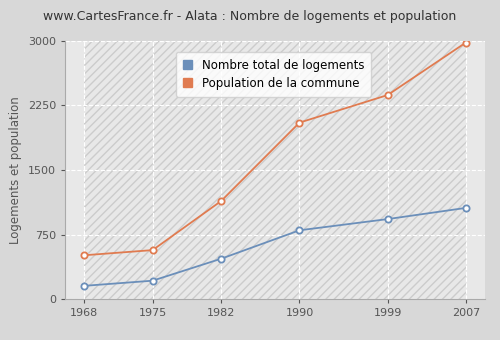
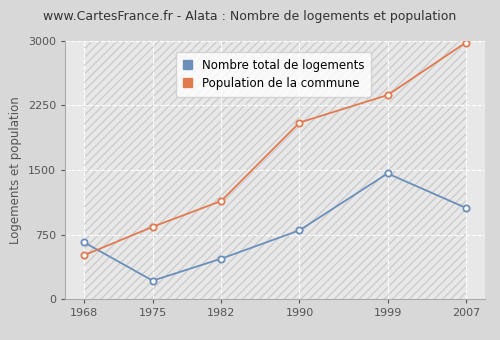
Nombre total de logements/1968: 160 -> 660
Population de la commune/1975: 570 -> 840
Nombre total de logements/1999: 930 -> 1460
